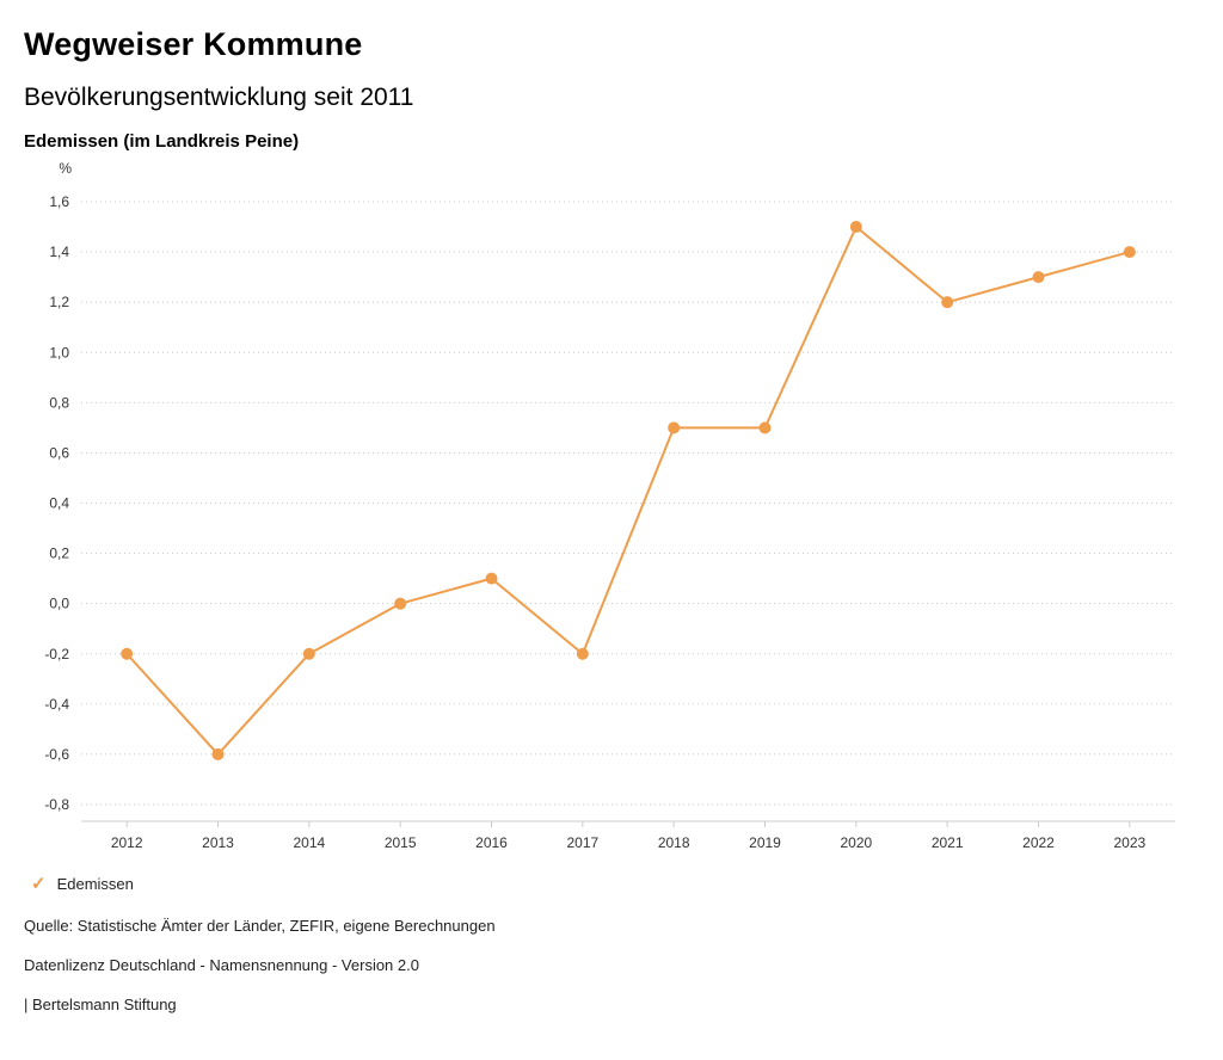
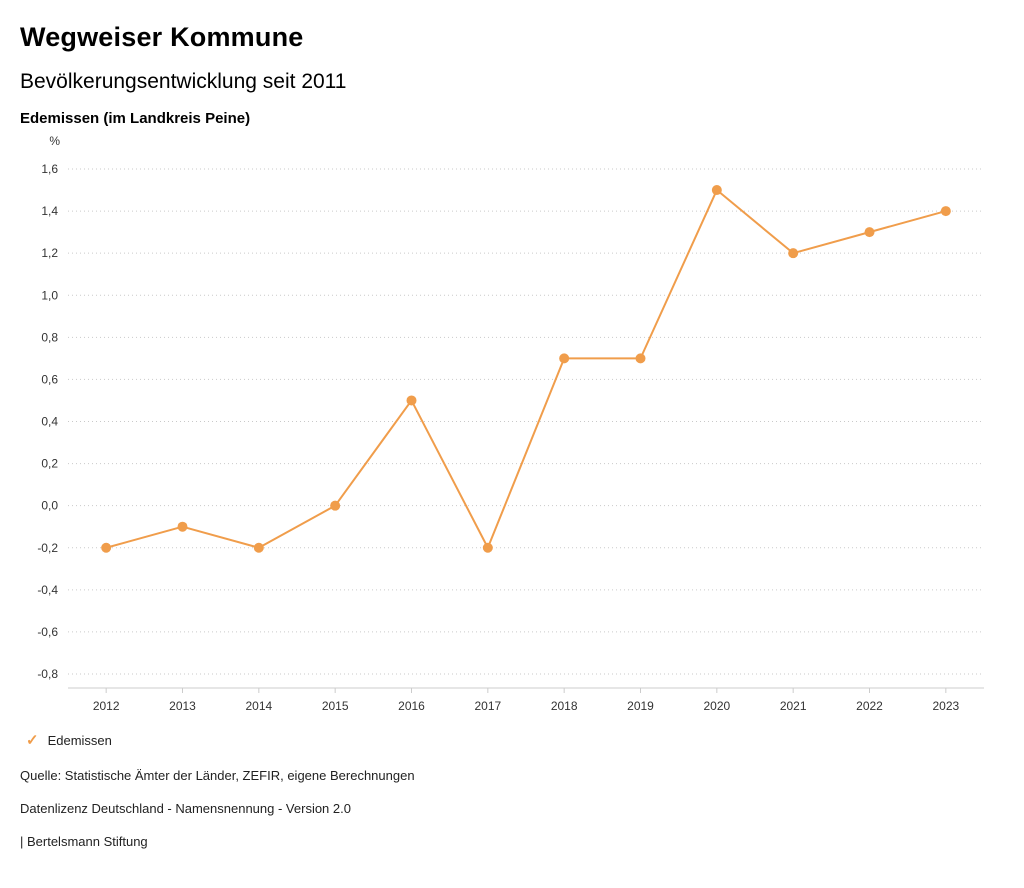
2013: -0,6 -> -0,1
2016: 0,1 -> 0,5
